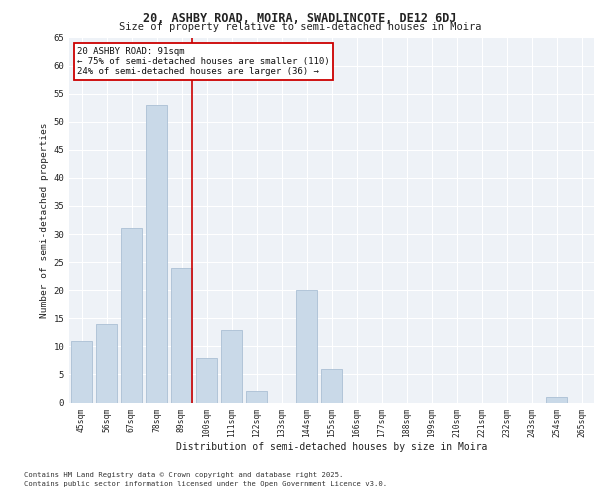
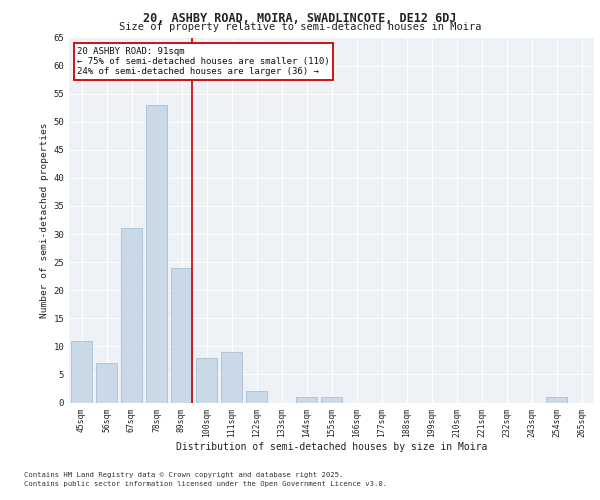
56sqm: 14 -> 7
111sqm: 13 -> 9
144sqm: 20 -> 1
155sqm: 6 -> 1
